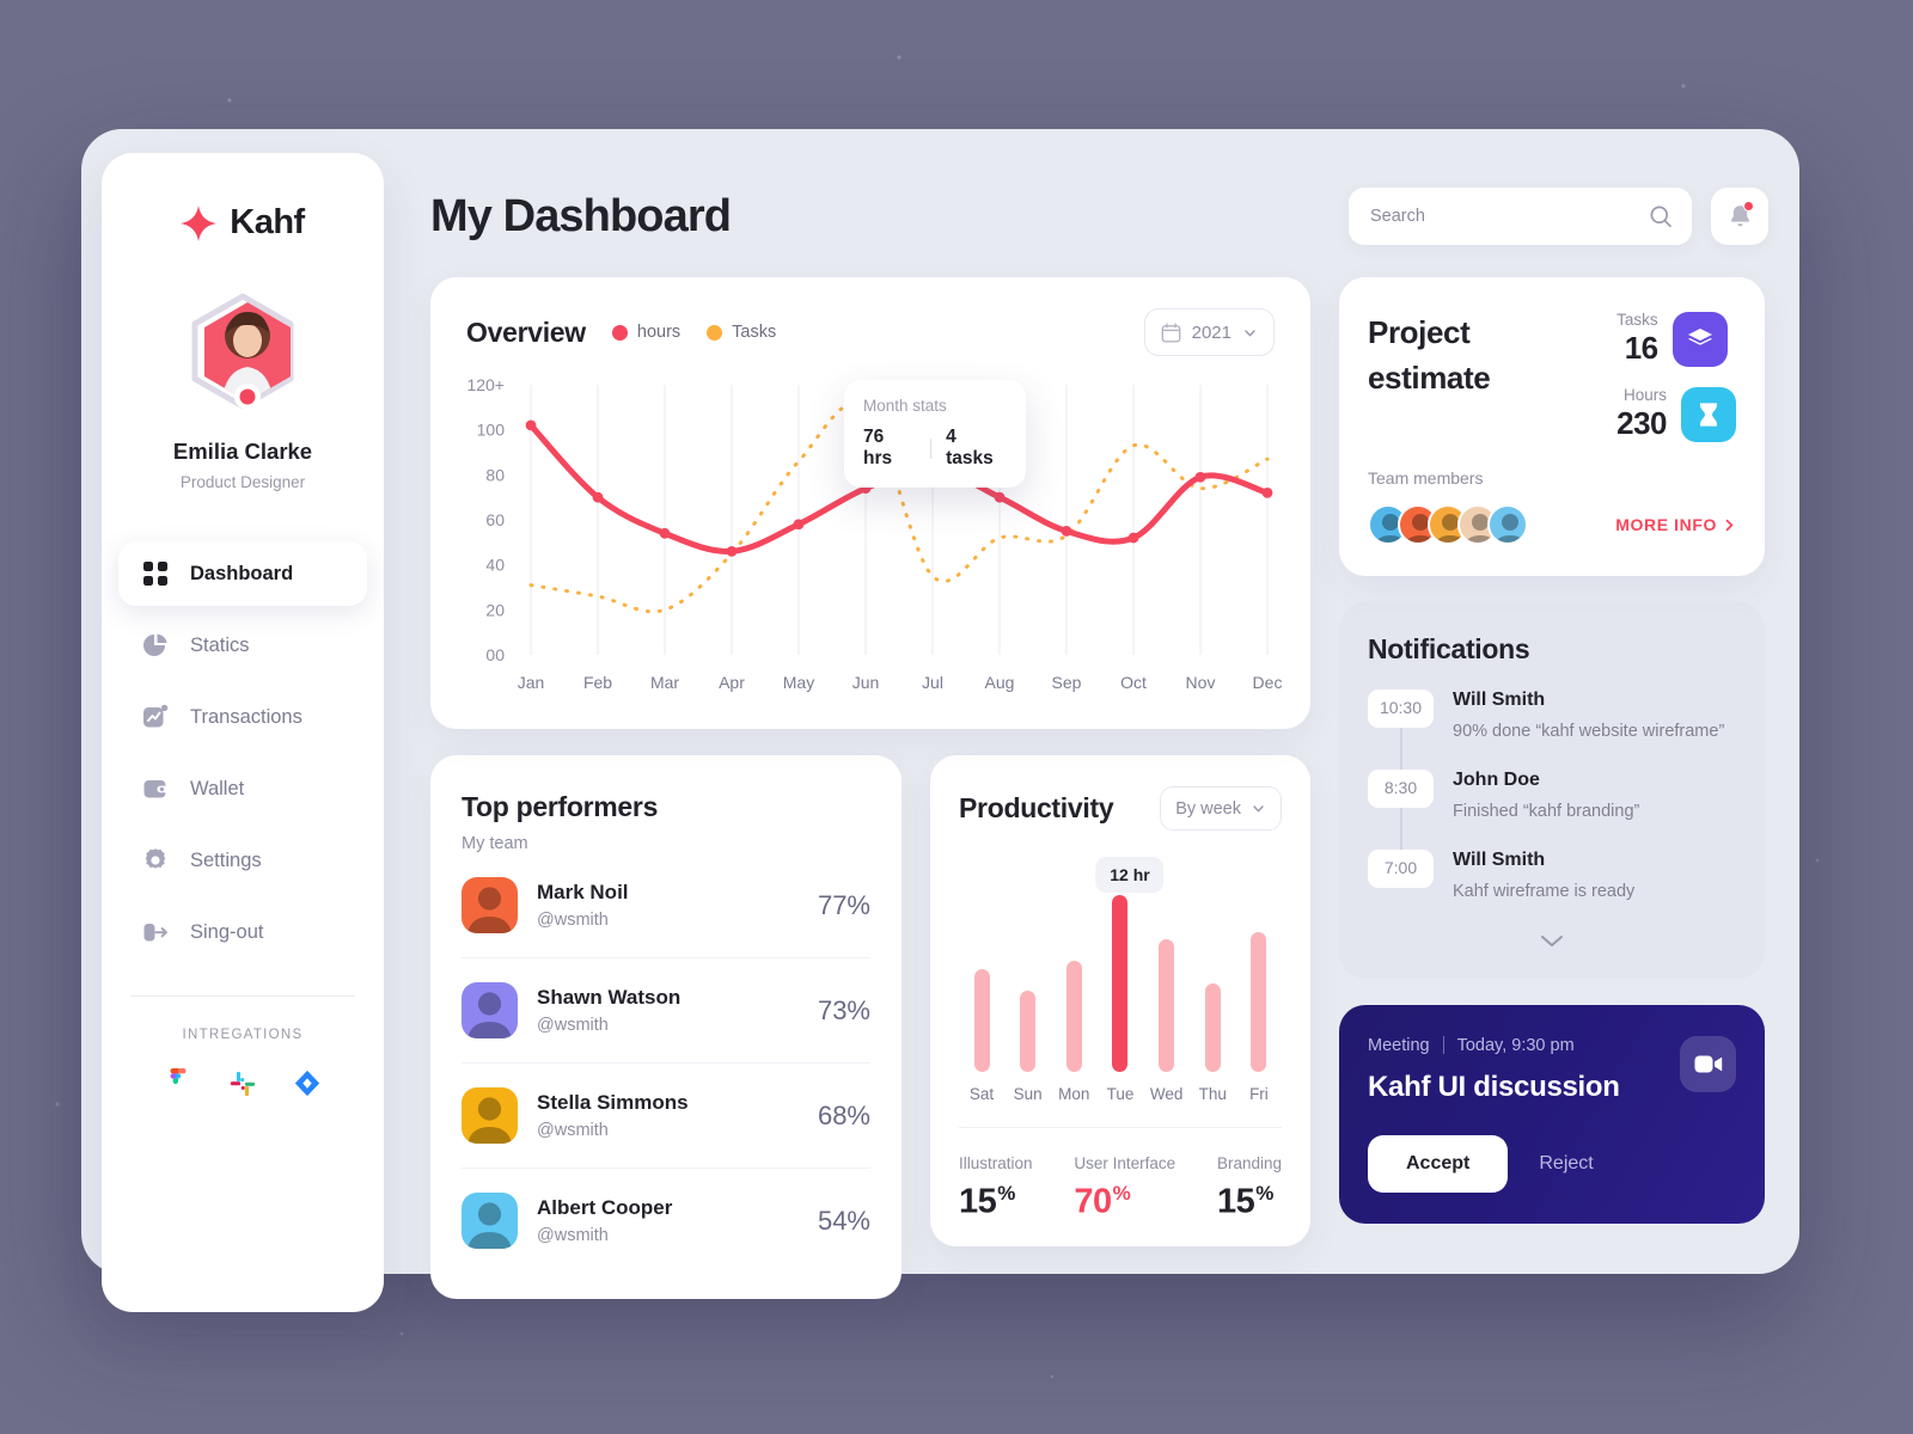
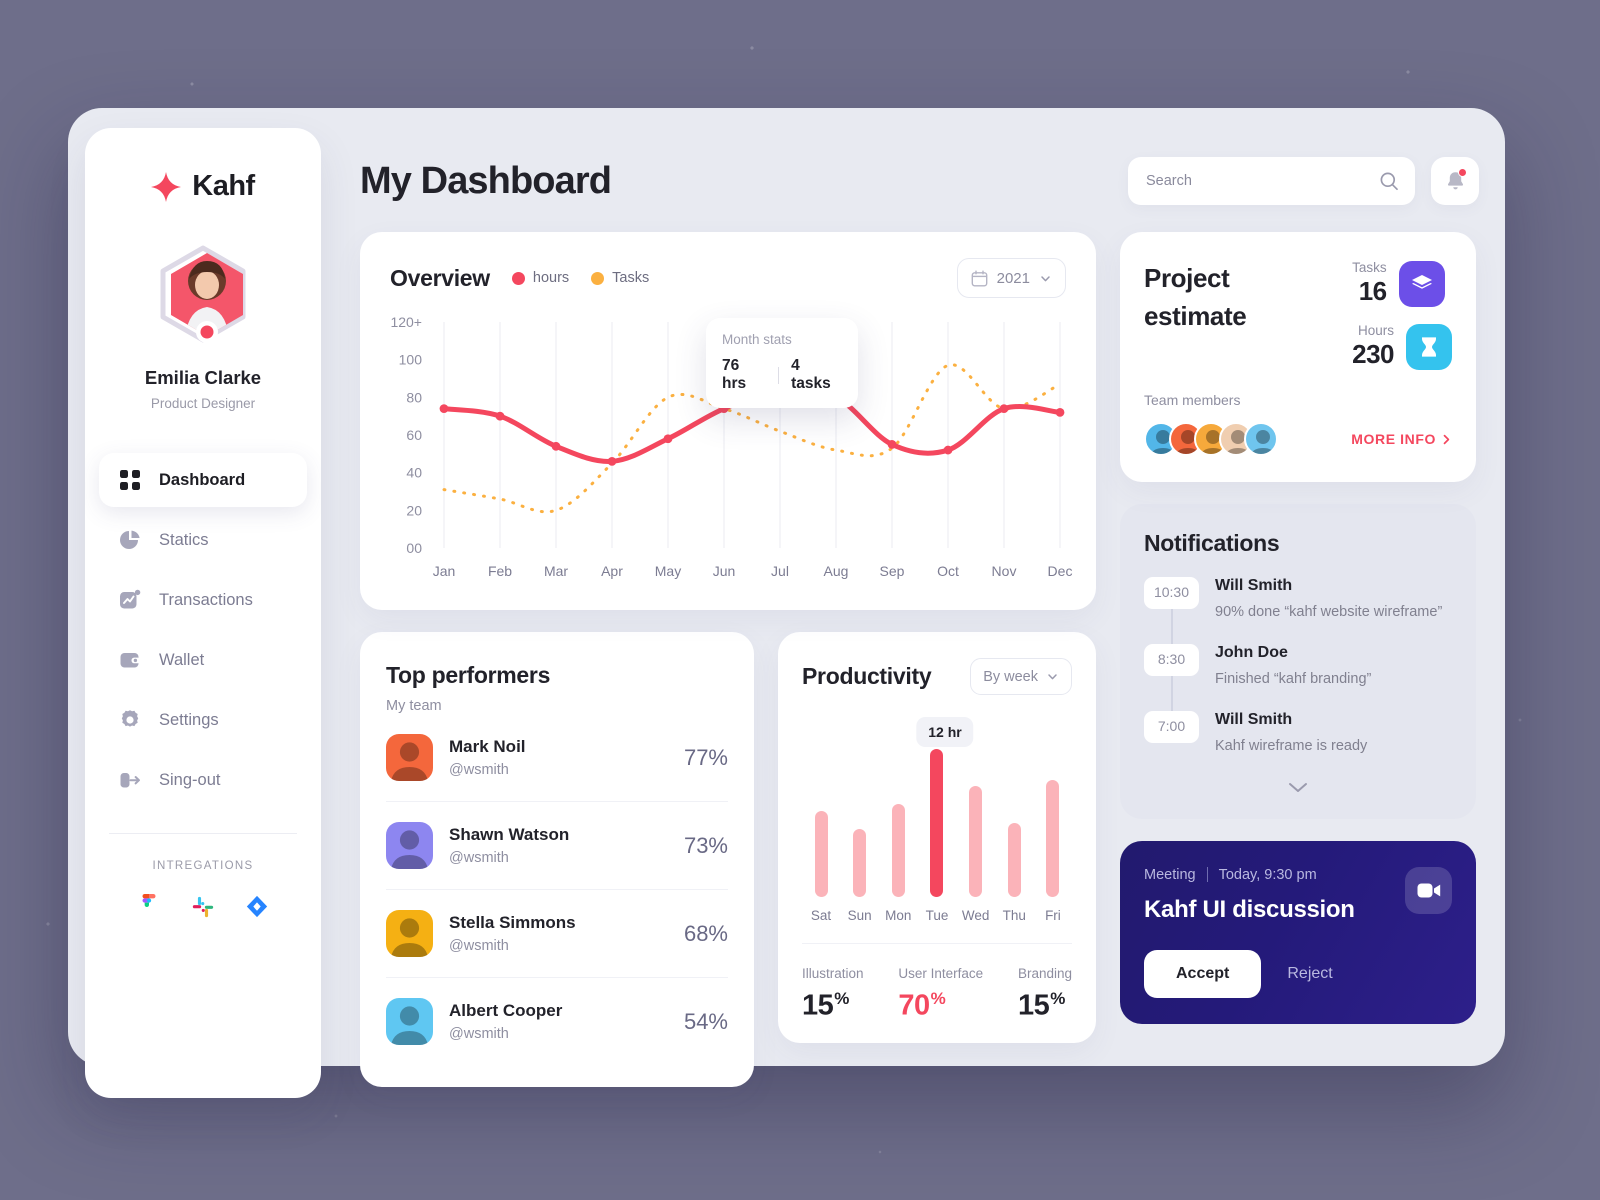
hours/Jan: 102 -> 74
Tasks/May: 86 -> 80
Tasks/Jun: 110 -> 74
Tasks/Jul: 35 -> 62
hours/Aug: 70 -> 80
Tasks/Oct: 93 -> 97
hours/Nov: 79 -> 74
